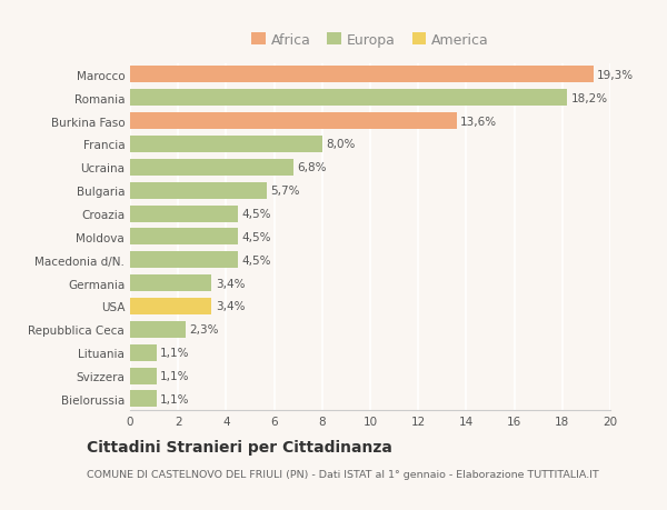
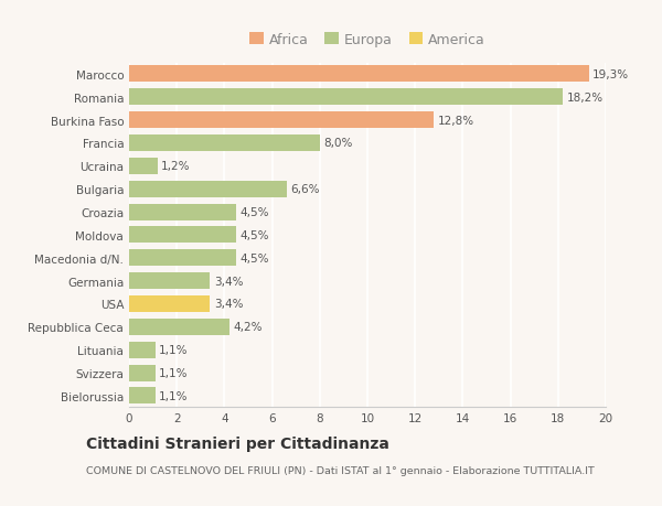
Burkina Faso: 13,6% -> 12,8%
Ucraina: 6,8% -> 1,2%
Bulgaria: 5,7% -> 6,6%
Repubblica Ceca: 2,3% -> 4,2%
